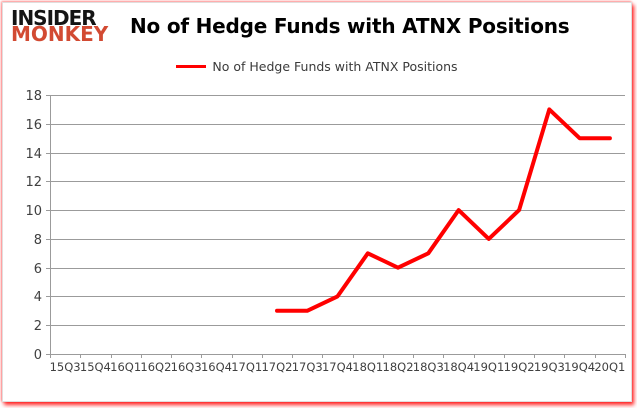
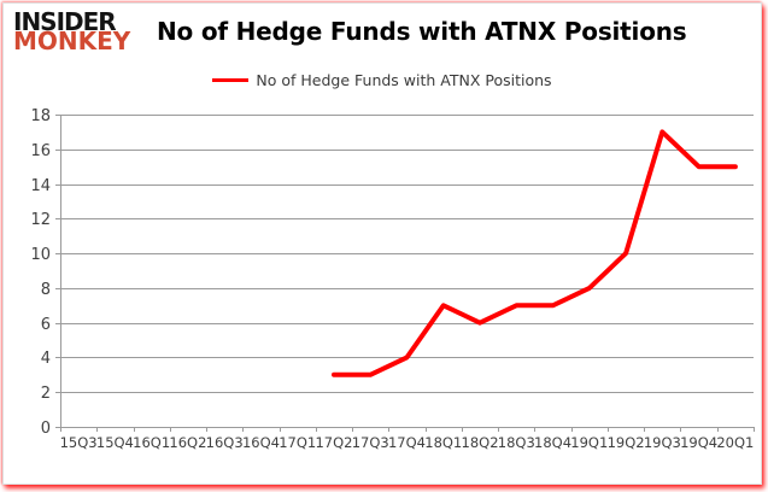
18Q4: 10 -> 7
